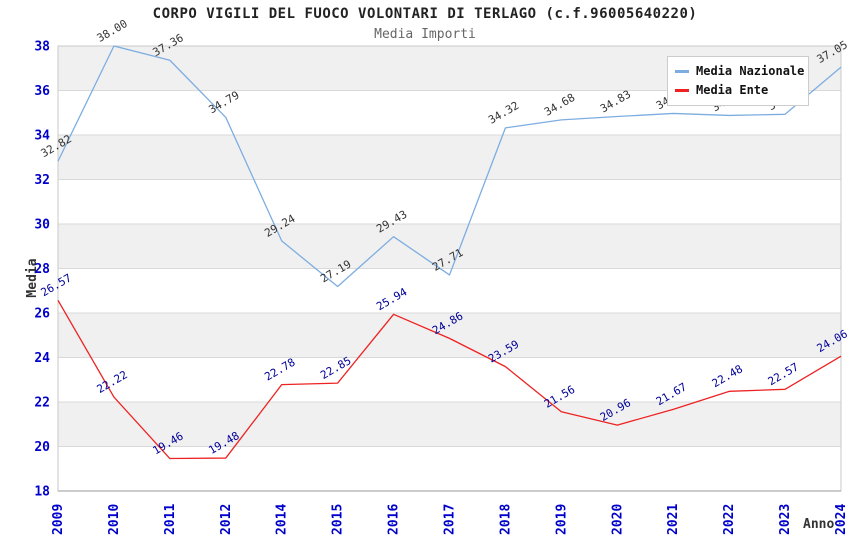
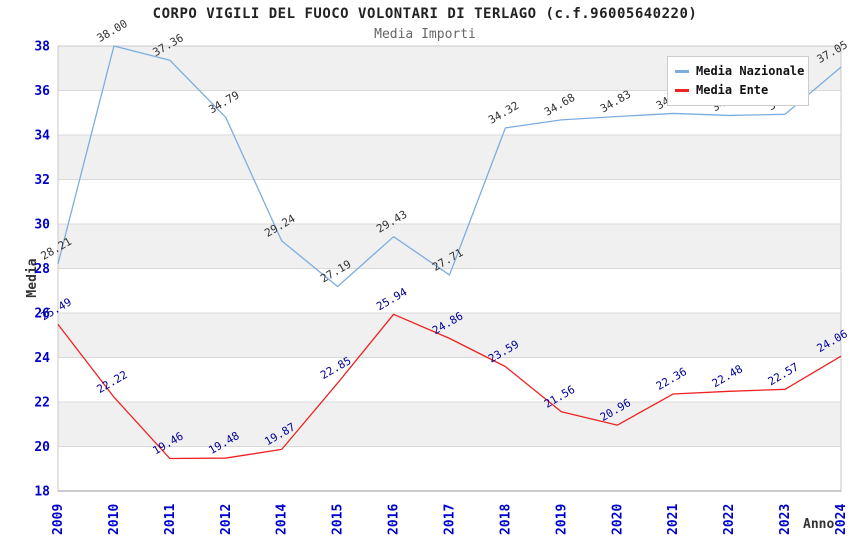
Media Nazionale/2009: 32.82 -> 28.21
Media Ente/2009: 26.57 -> 25.49
Media Ente/2014: 22.78 -> 19.87
Media Ente/2021: 21.67 -> 22.36
